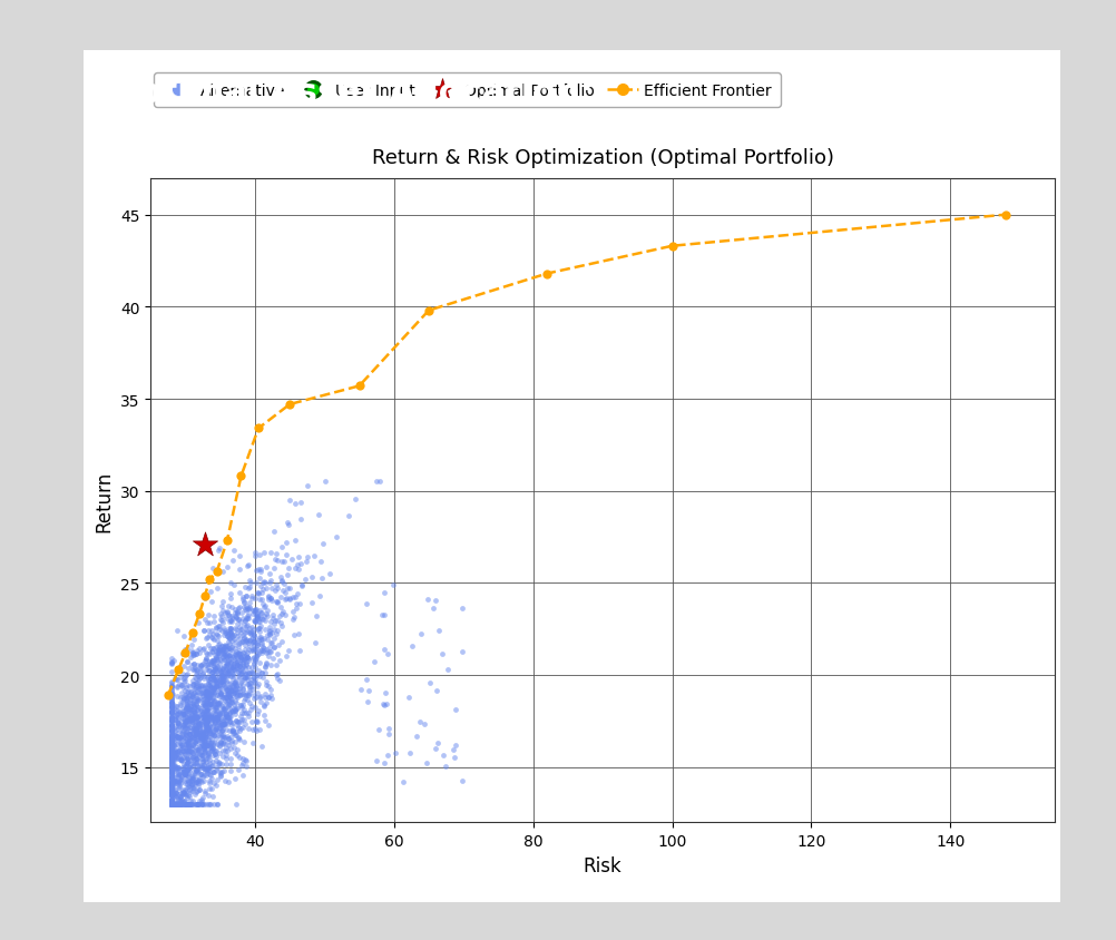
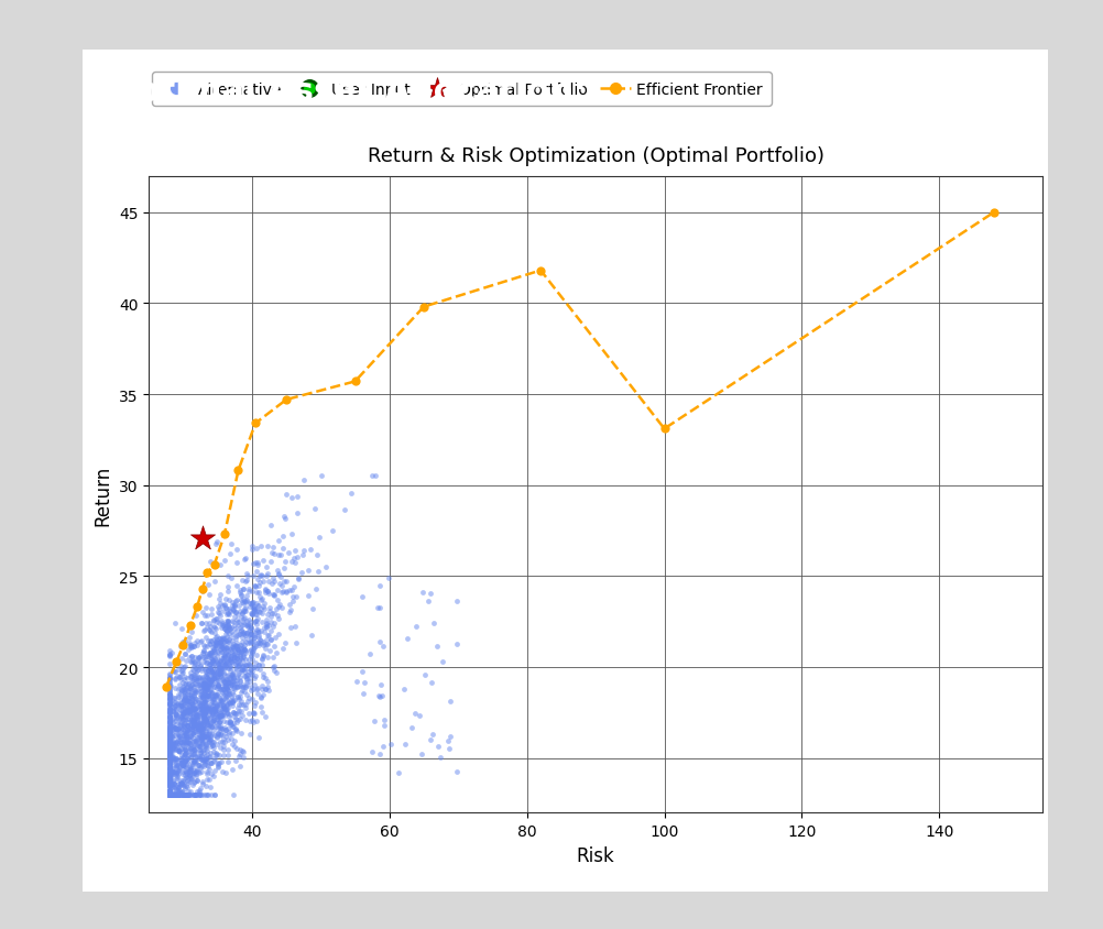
Efficient Frontier/100: 43.3 -> 33.1
